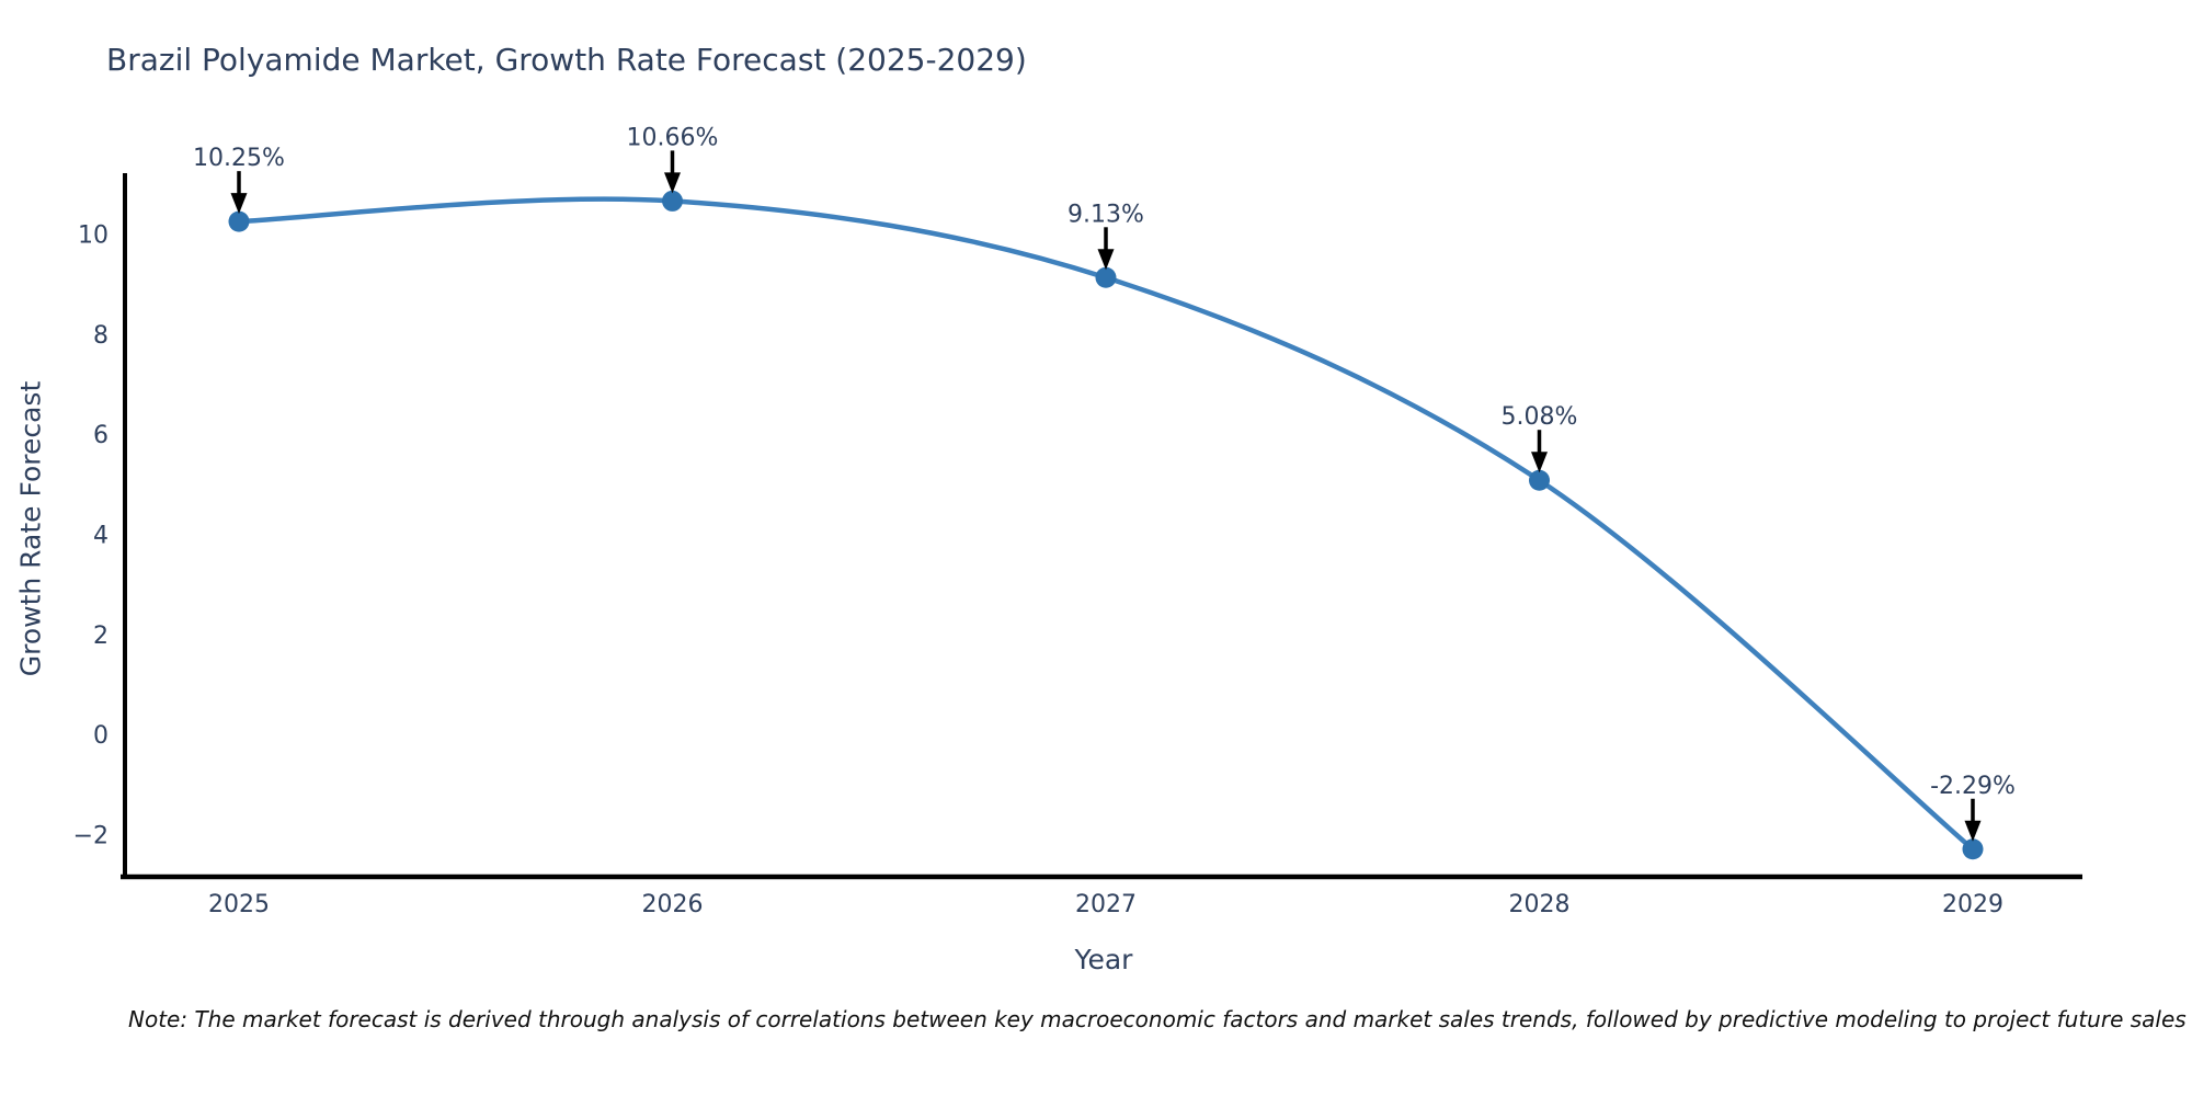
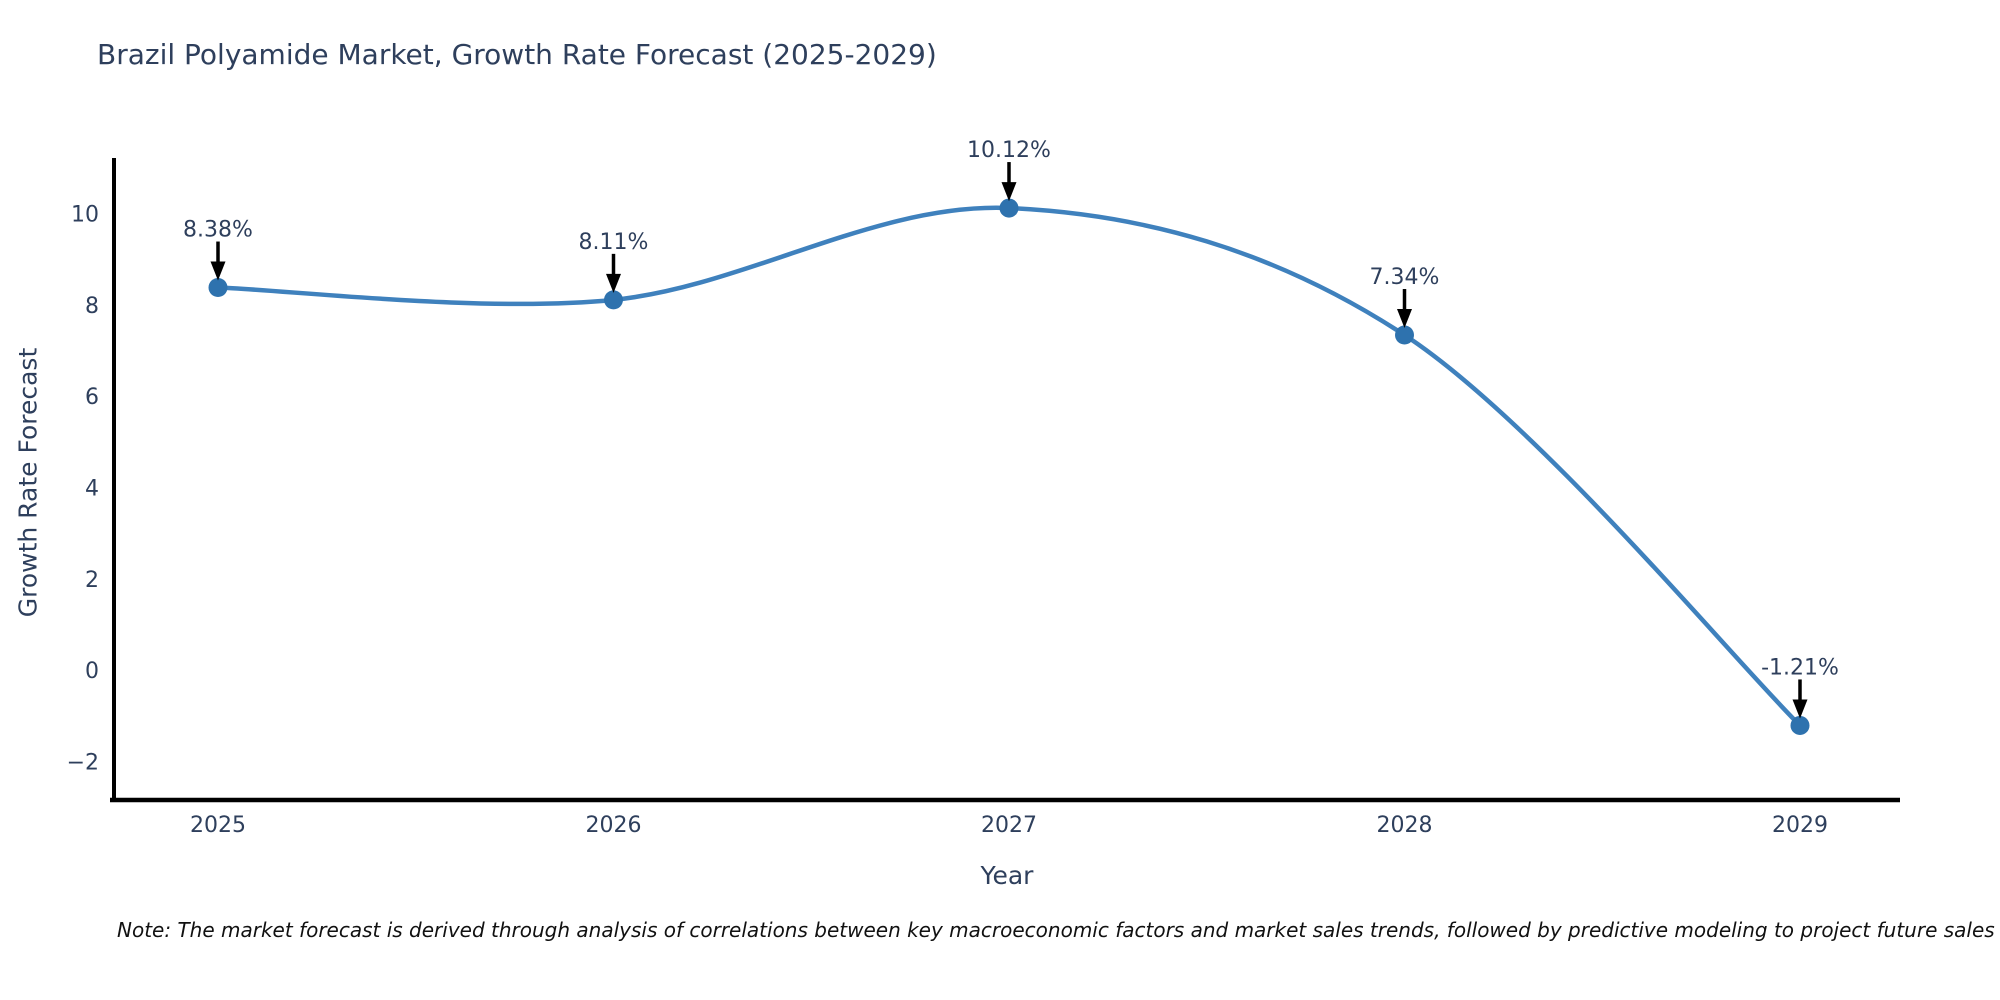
2025: 10.25% -> 8.38%
2026: 10.66% -> 8.11%
2027: 9.13% -> 10.12%
2028: 5.08% -> 7.34%
2029: -2.29% -> -1.21%
